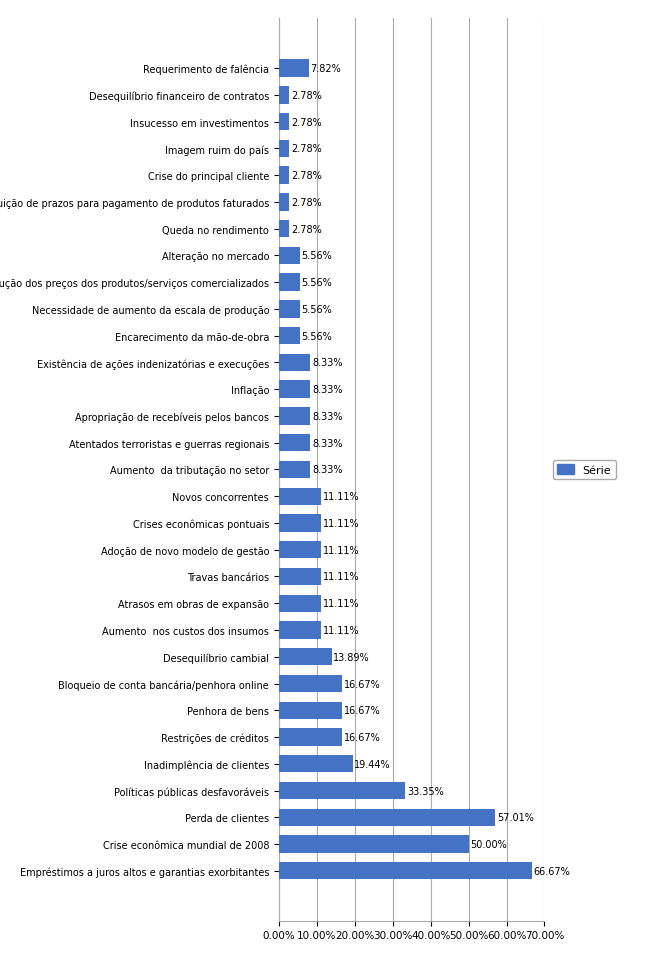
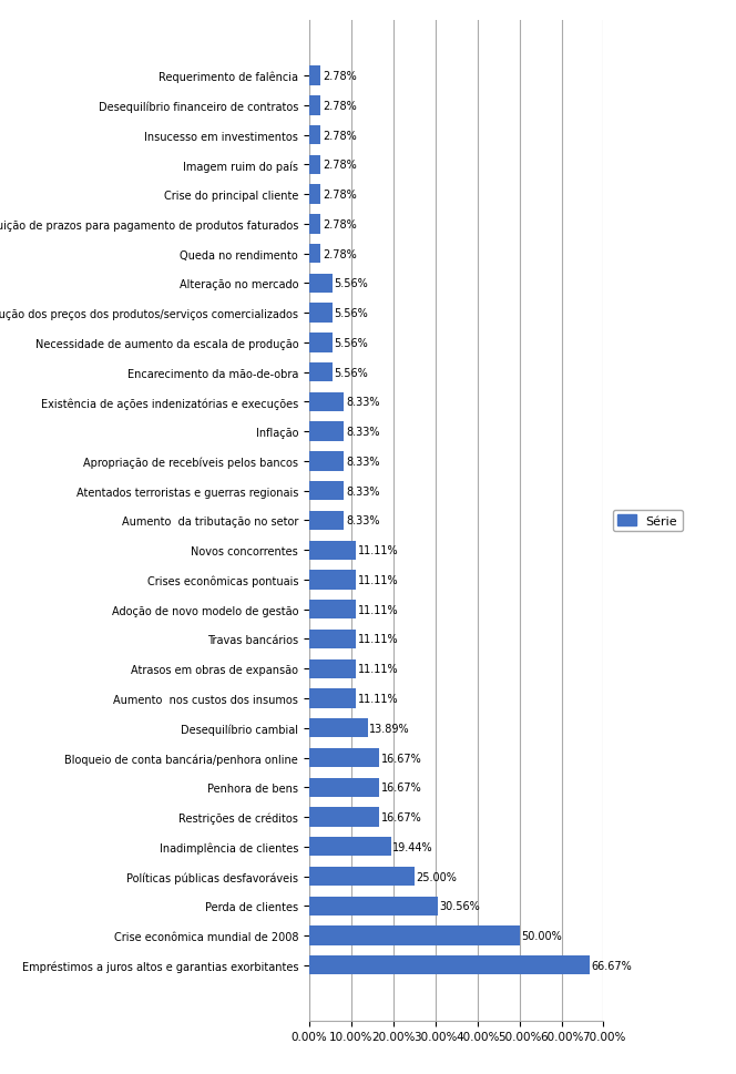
Requerimento de falência: 7.82% -> 2.78%
Políticas públicas desfavoráveis: 33.35% -> 25.00%
Perda de clientes: 57.01% -> 30.56%
